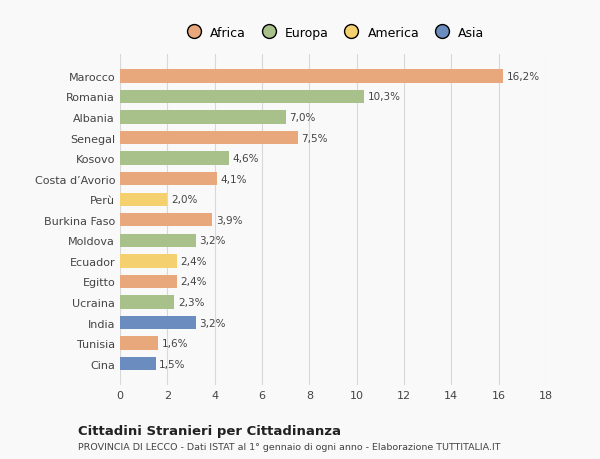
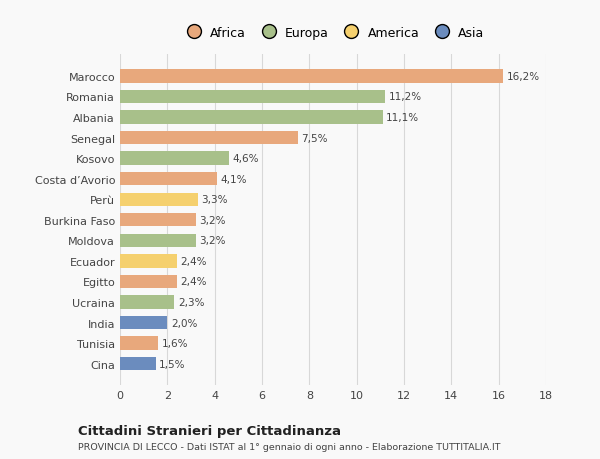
Romania: 10,3% -> 11,2%
Albania: 7,0% -> 11,1%
Perù: 2,0% -> 3,3%
Burkina Faso: 3,9% -> 3,2%
India: 3,2% -> 2,0%
